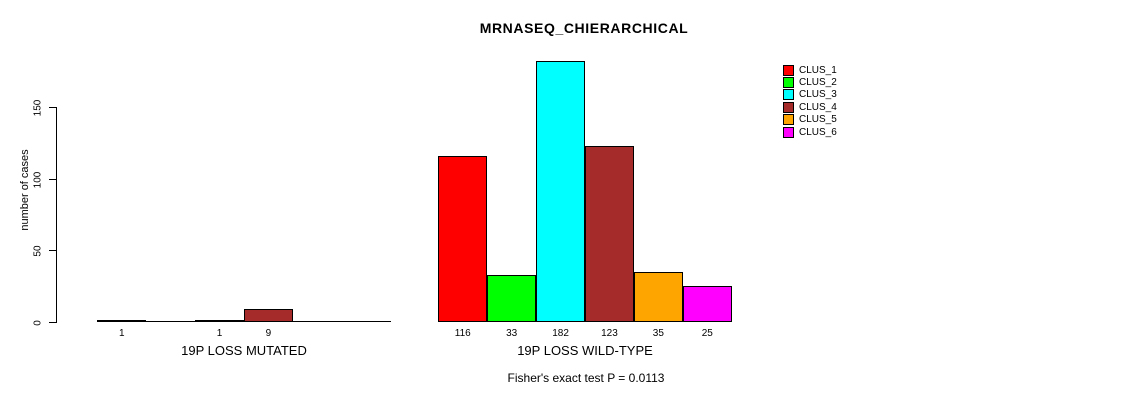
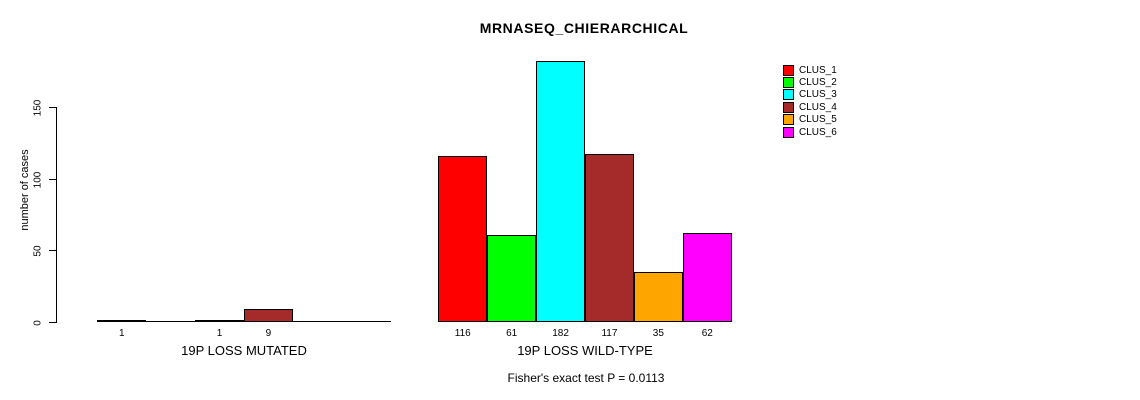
CLUS_2/19P LOSS WILD-TYPE: 33 -> 61
CLUS_4/19P LOSS WILD-TYPE: 123 -> 117
CLUS_6/19P LOSS WILD-TYPE: 25 -> 62
